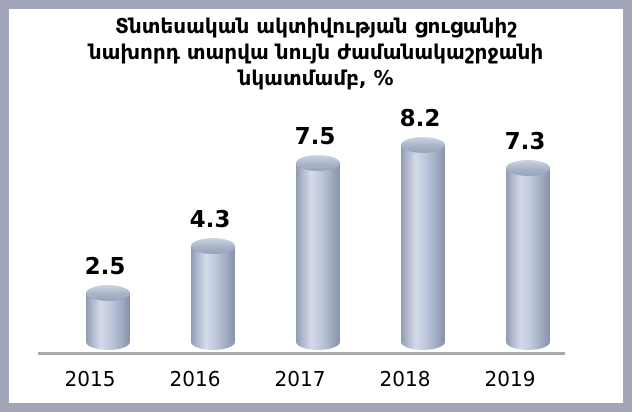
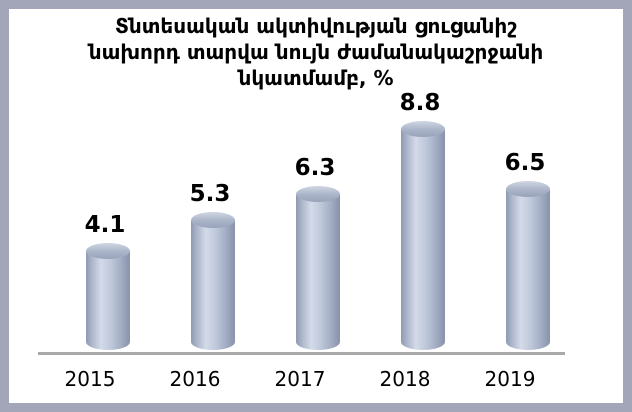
2015: 2.5 -> 4.1
2016: 4.3 -> 5.3
2017: 7.5 -> 6.3
2018: 8.2 -> 8.8
2019: 7.3 -> 6.5
